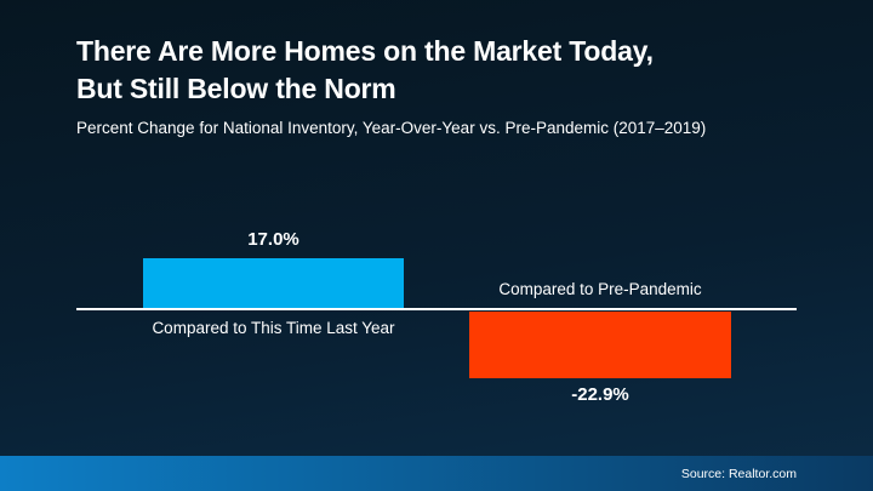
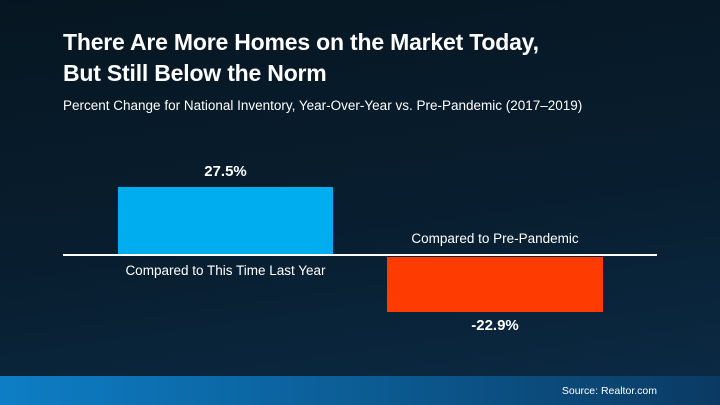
Compared to This Time Last Year: 17.0% -> 27.5%
